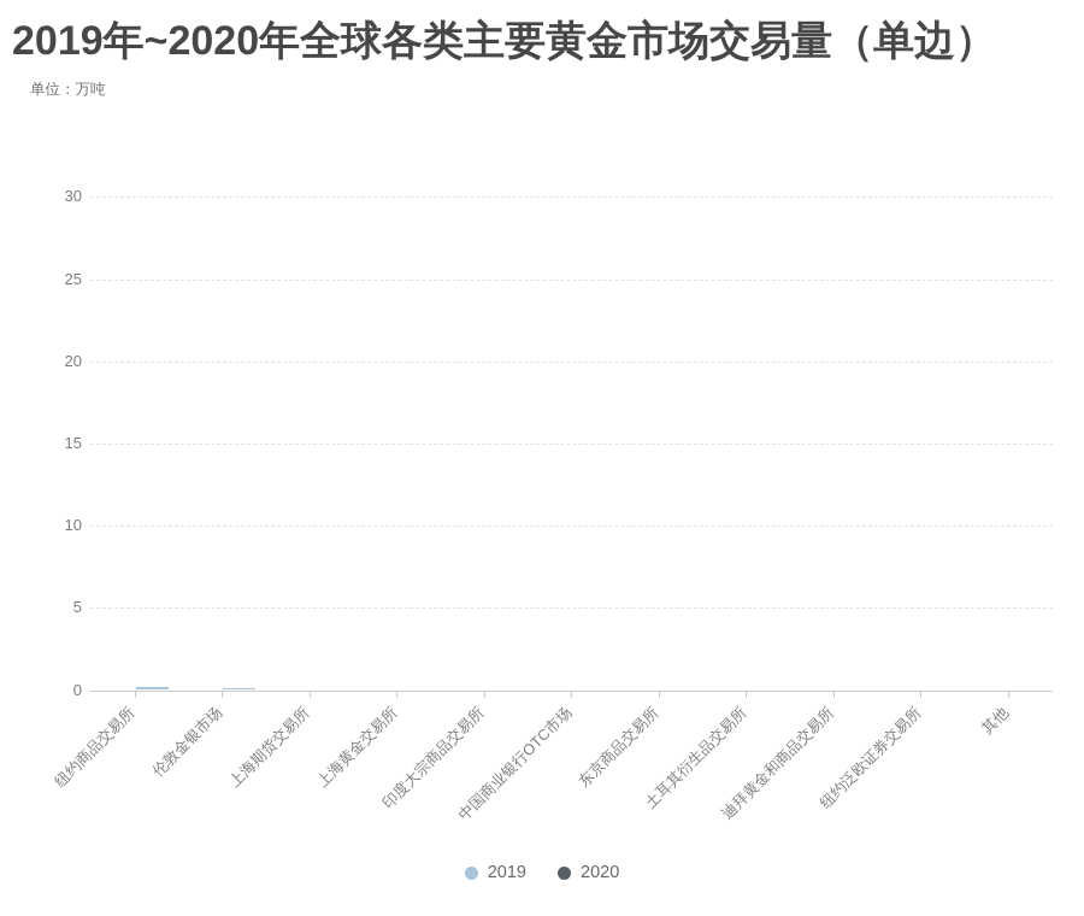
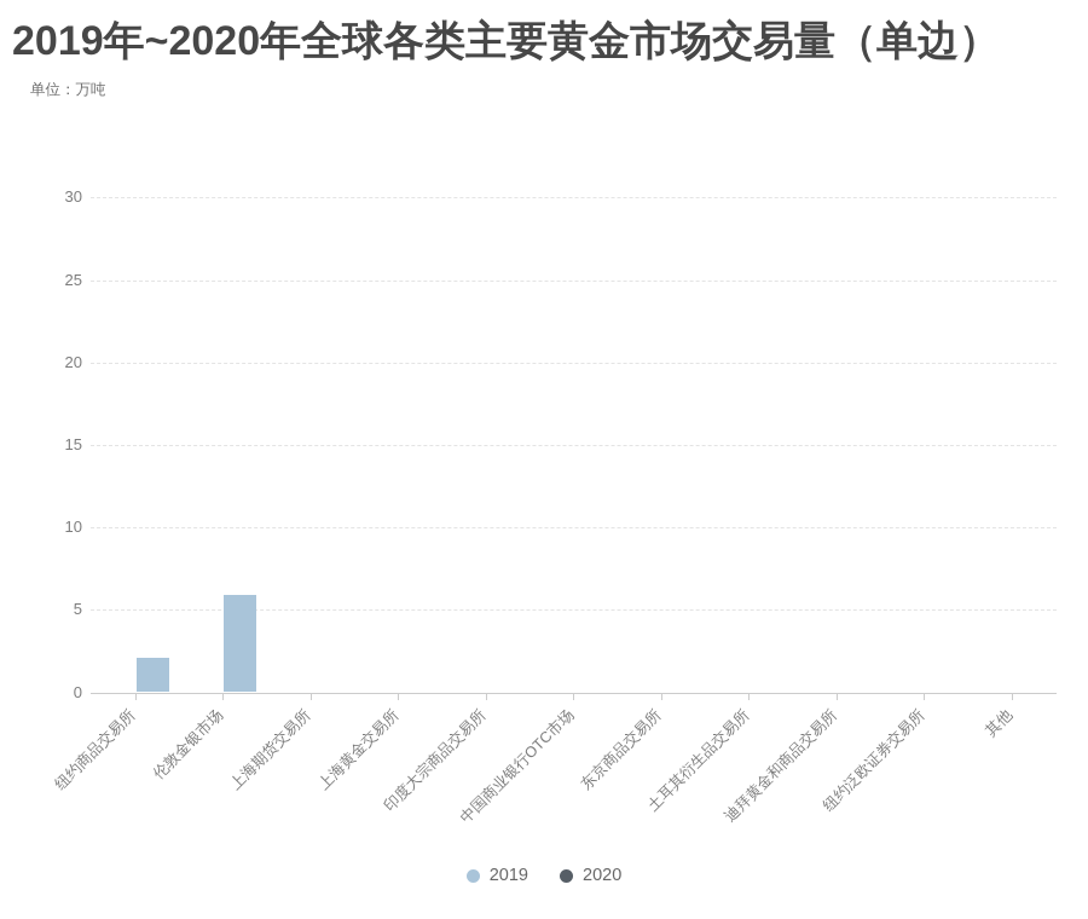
2019/纽约商品交易所: 0.1 -> 2.1
2019/伦敦金银市场: 0.1 -> 5.9
